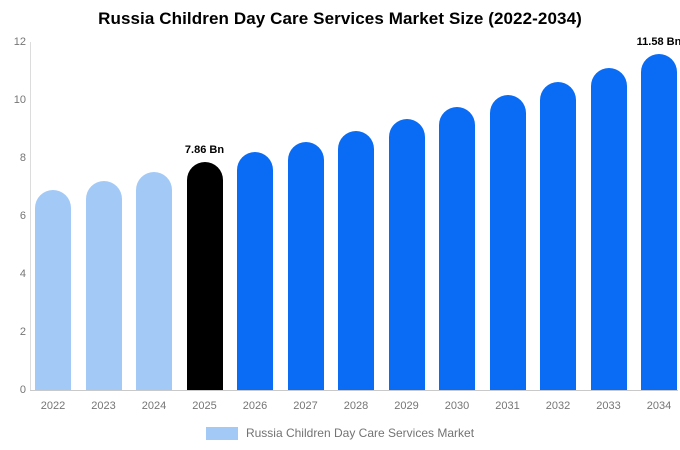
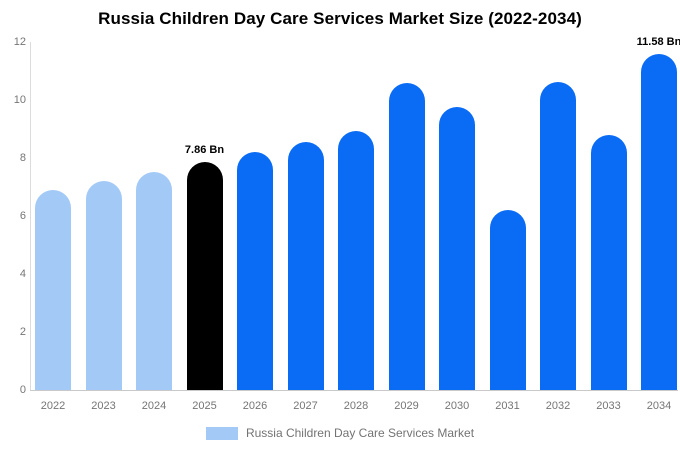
2029: 9.3 -> 10.6
2031: 10.2 -> 6.2
2033: 11.1 -> 8.8
